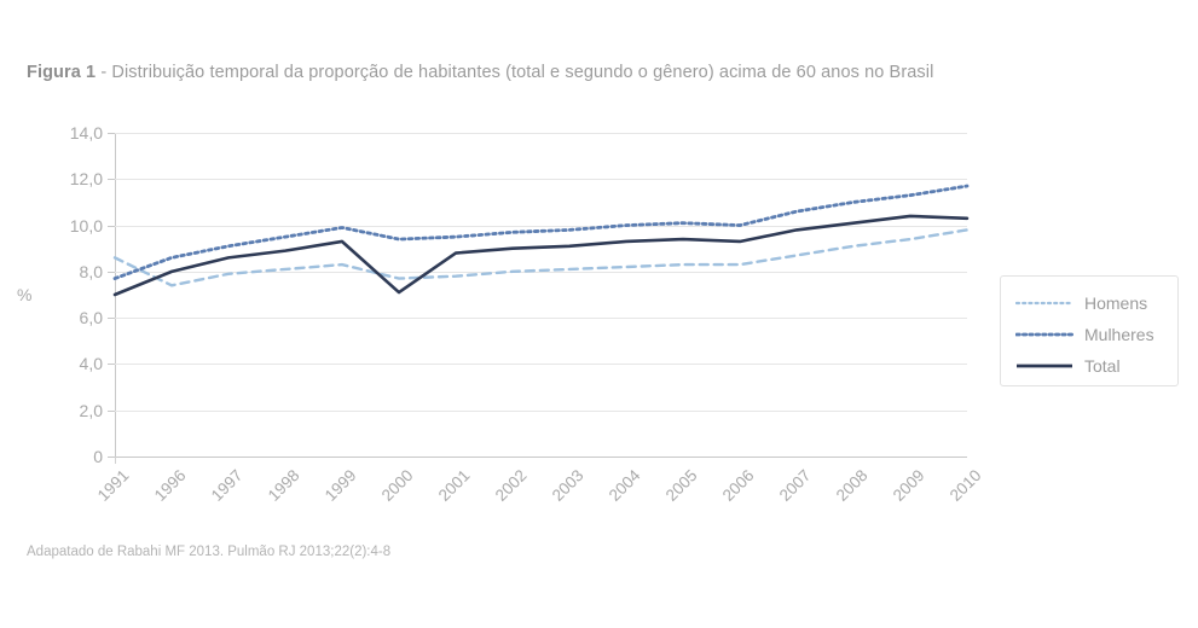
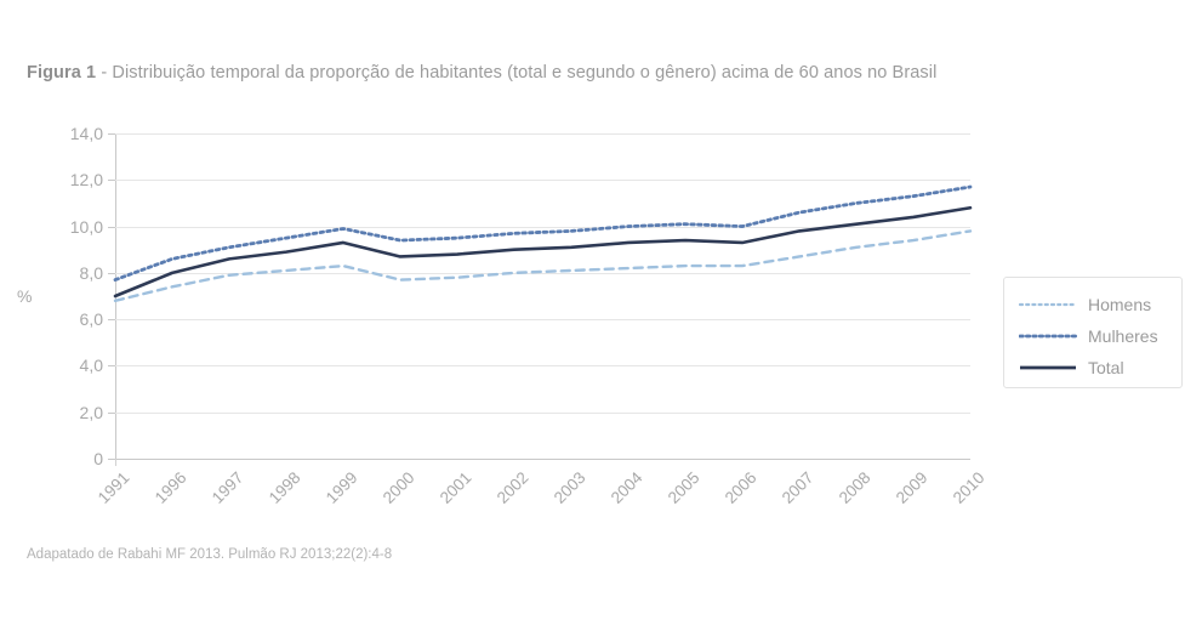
Homens/1991: 8,6 -> 6,8
Total/2000: 7,1 -> 8,7
Total/2010: 10,3 -> 10,8
